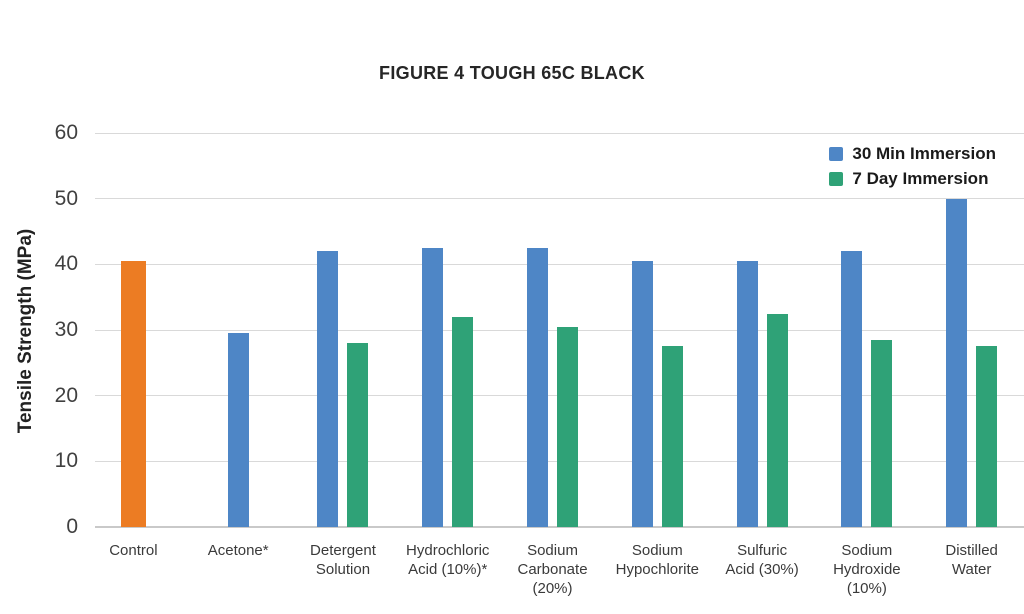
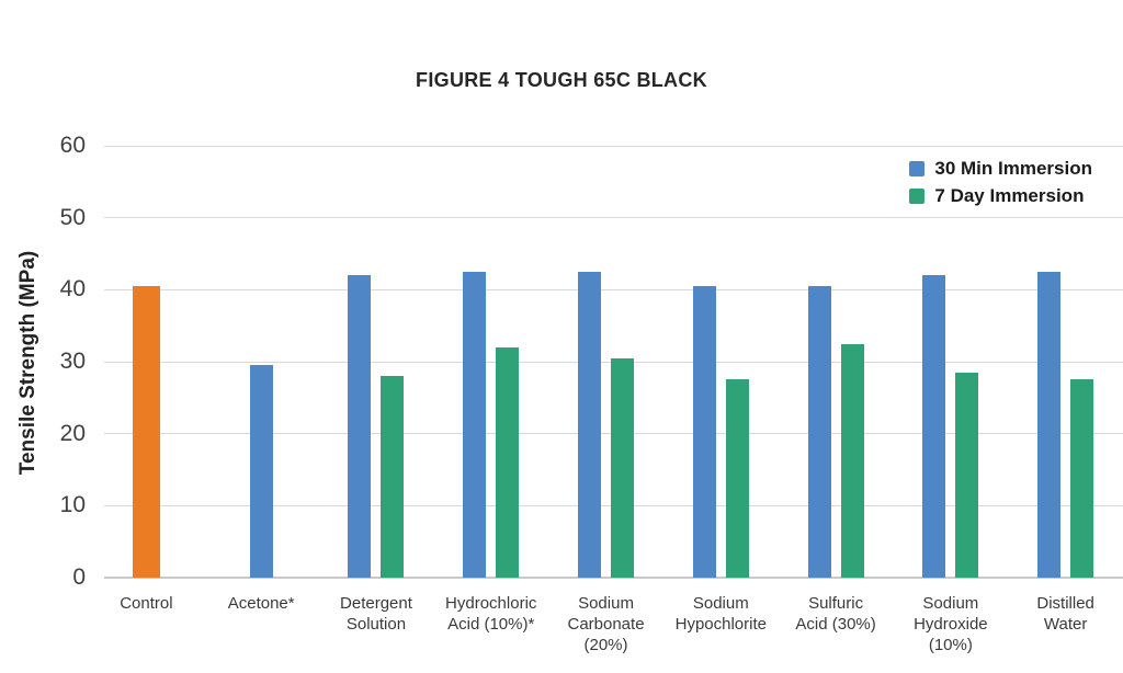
30 Min Immersion/Distilled Water: 50 -> 42
